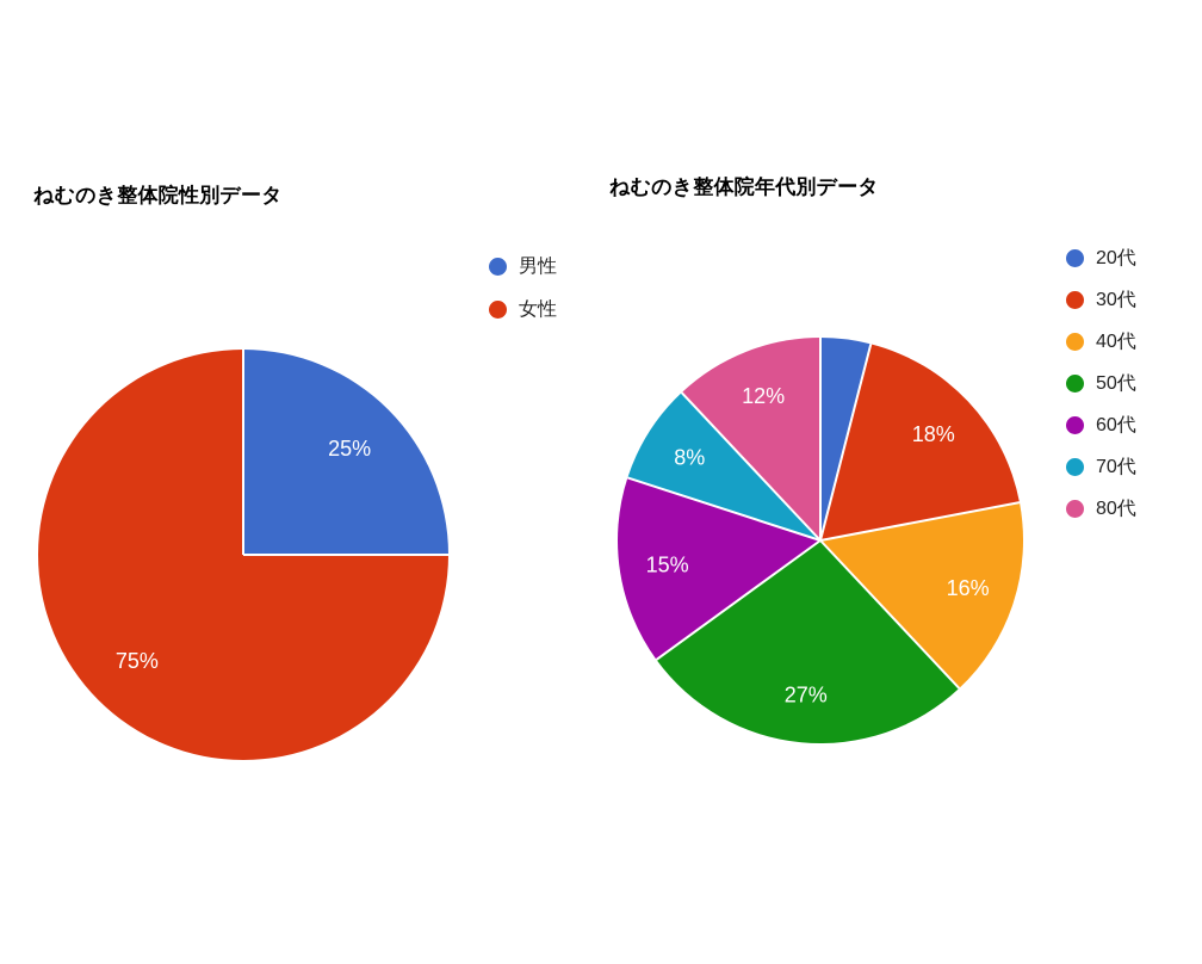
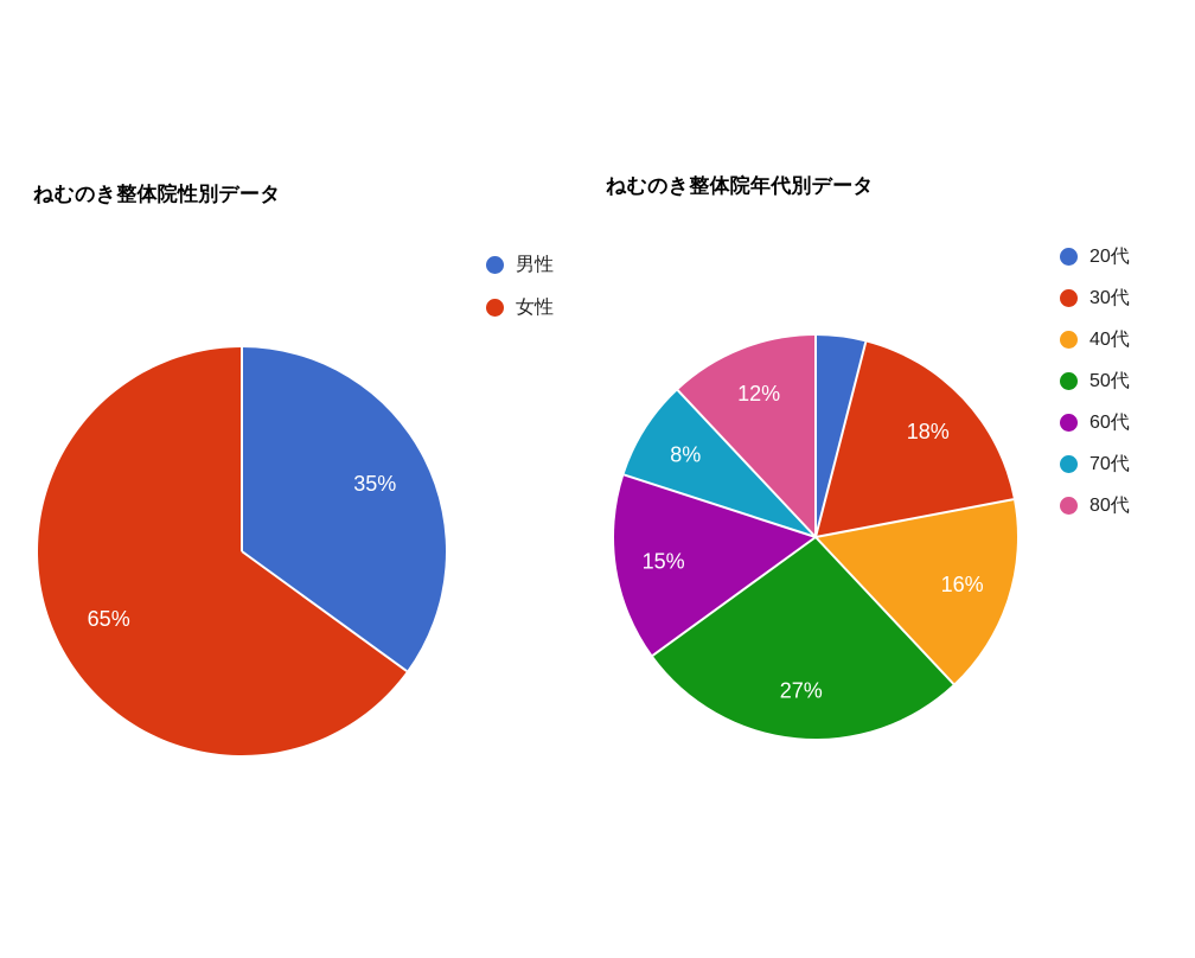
ねむのき整体院性別データ/男性: 25% -> 35%
ねむのき整体院性別データ/女性: 75% -> 65%
